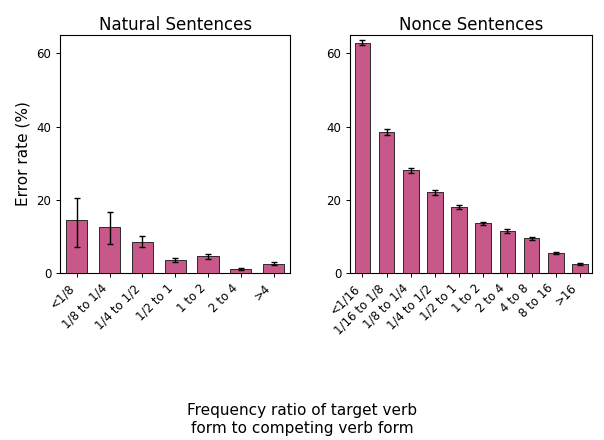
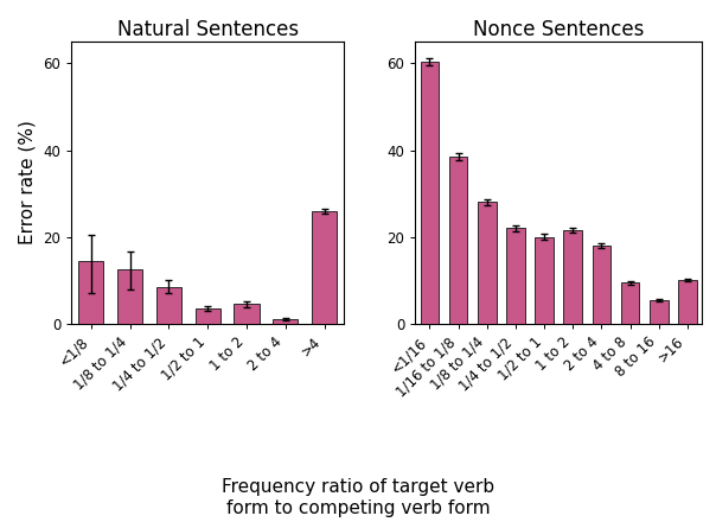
Natural Sentences/>4: 2.5 -> 26.0
Nonce Sentences/<1/16: 63.0 -> 60.5
Nonce Sentences/1/2 to 1: 18.0 -> 20.0
Nonce Sentences/1 to 2: 13.5 -> 21.5
Nonce Sentences/2 to 4: 11.5 -> 18.0
Nonce Sentences/>16: 2.5 -> 10.0
